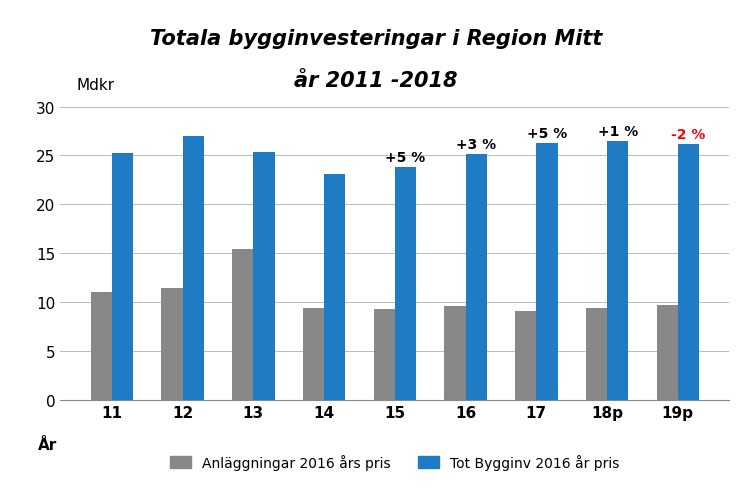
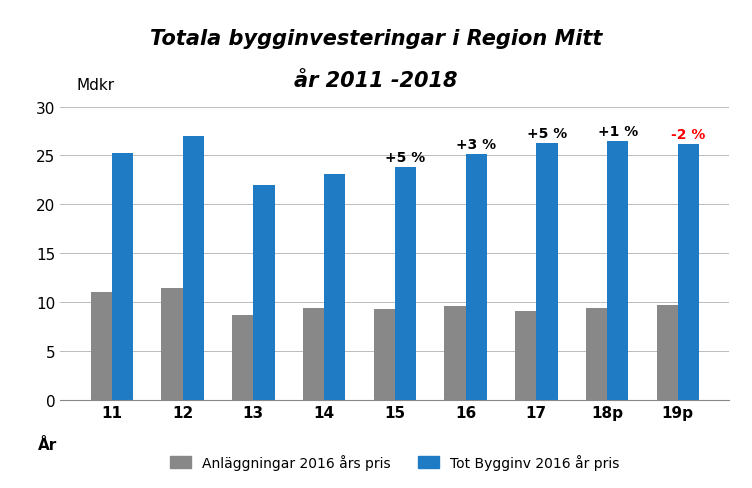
Anläggningar 2016 års pris/13: 15.4 -> 8.7
Tot Bygginv 2016 år pris/13: 25.4 -> 22.0
